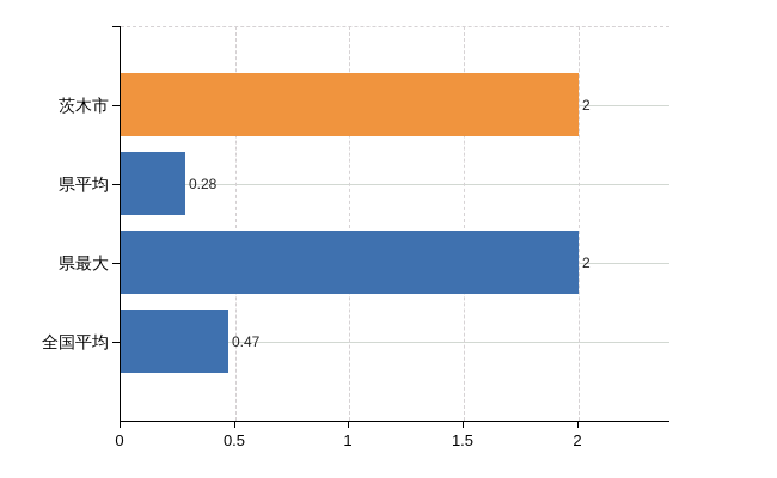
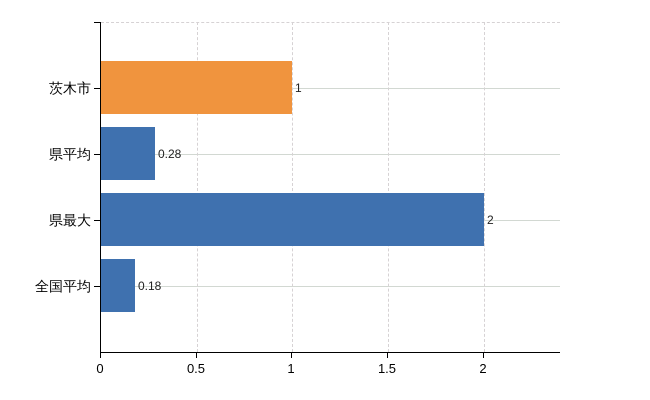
茨木市: 2 -> 1
全国平均: 0.47 -> 0.18
